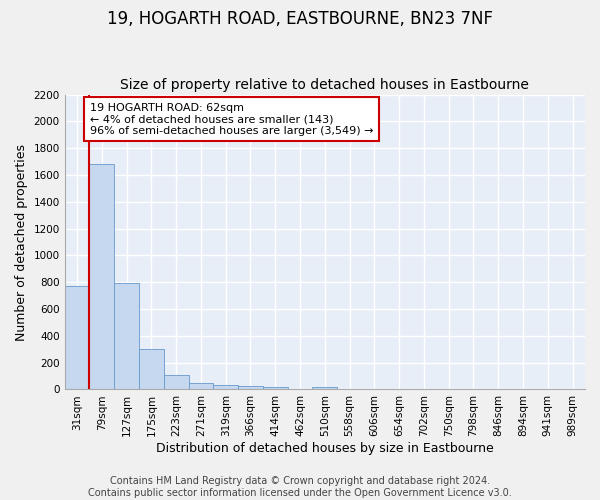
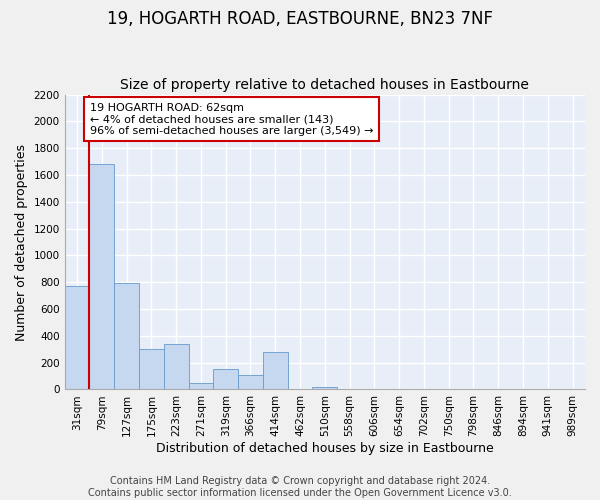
223sqm: 110 -> 340
319sqm: 30 -> 150
366sqm: 30 -> 110
414sqm: 20 -> 280
